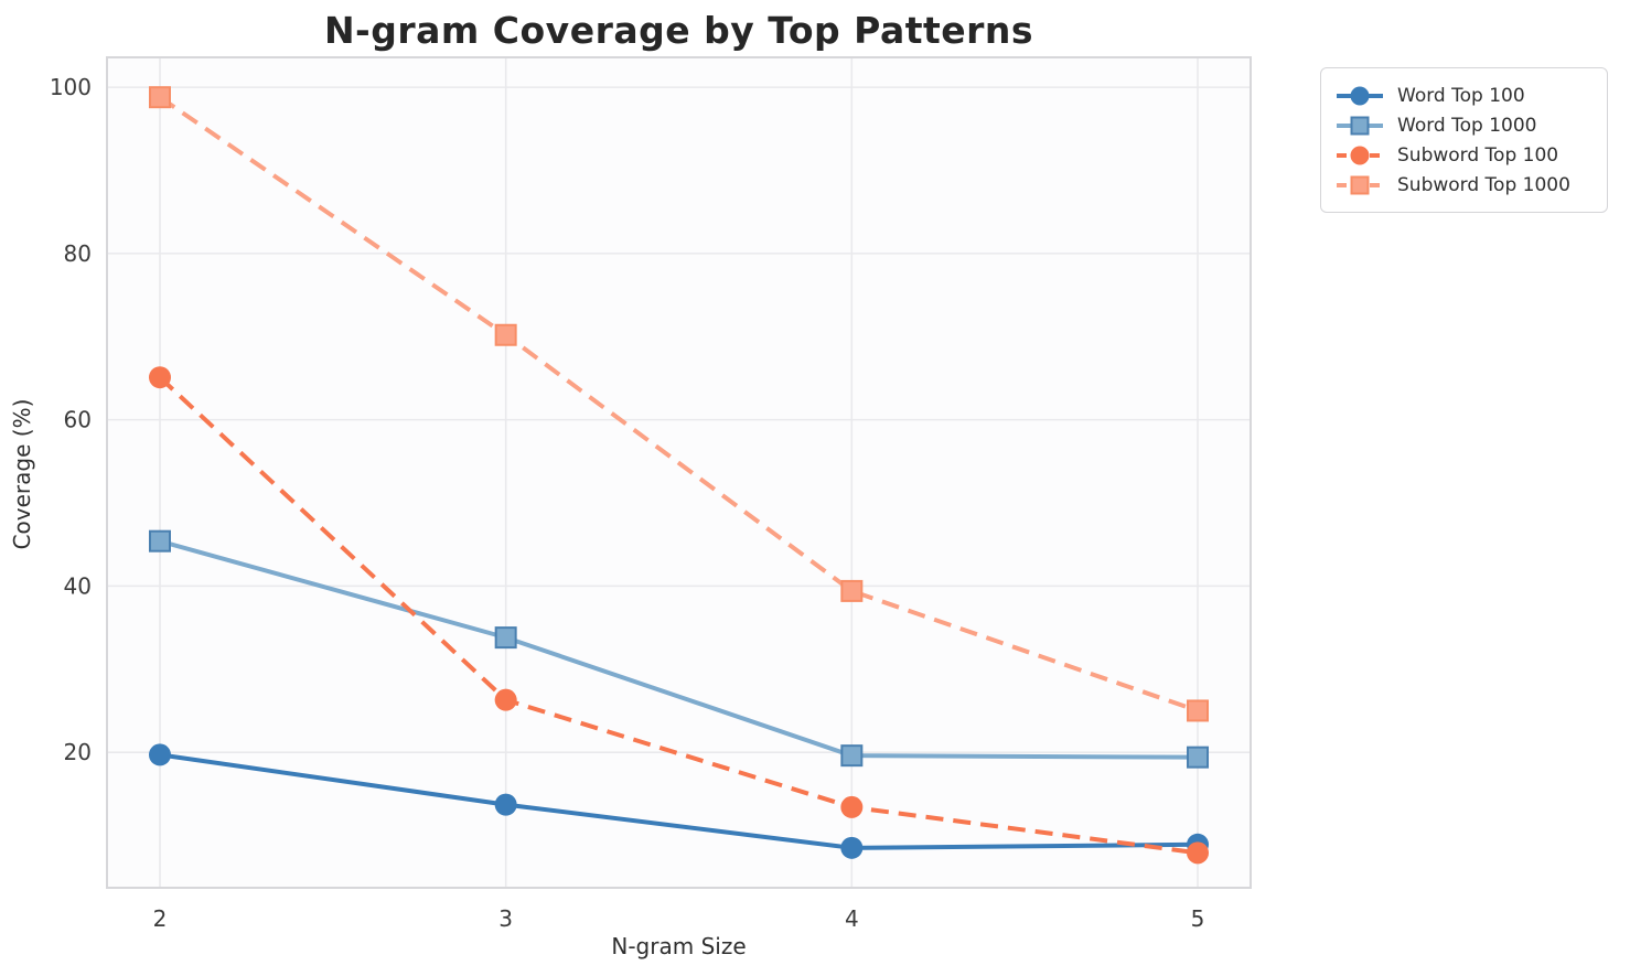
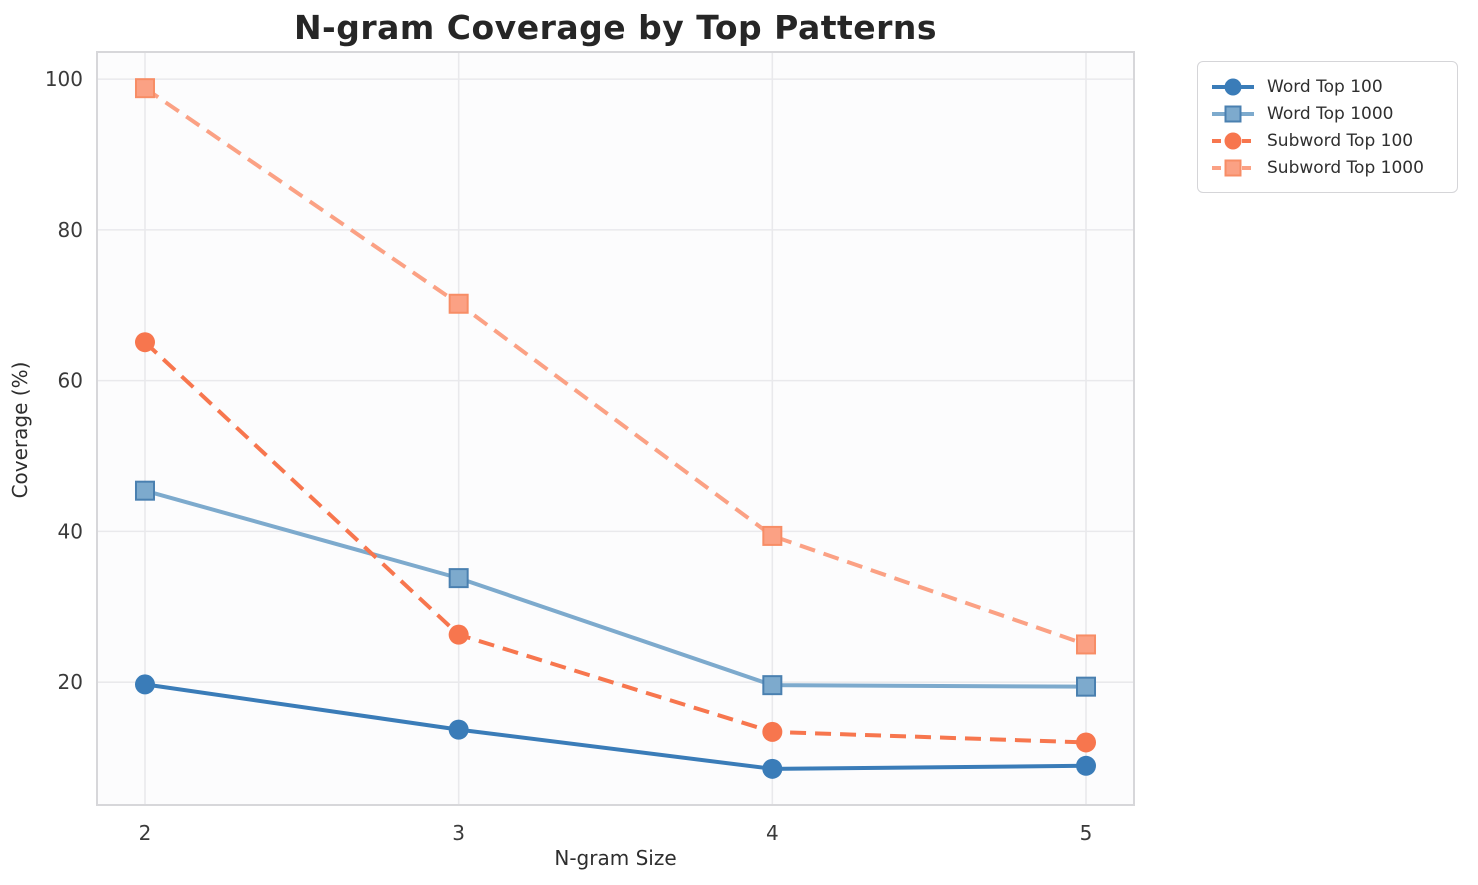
Subword Top 100/5: 8 -> 12
